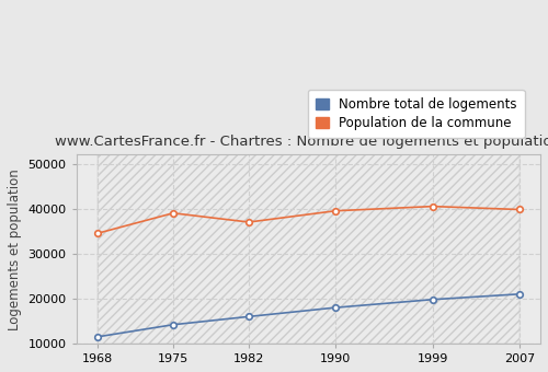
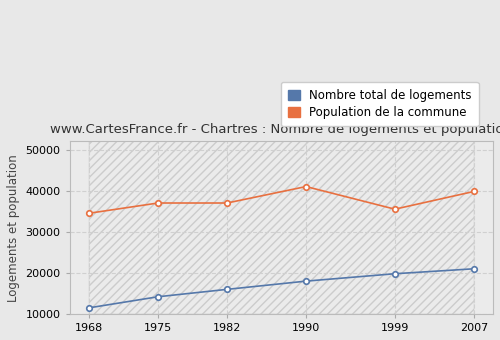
Population de la commune/1975: 39000 -> 37000
Population de la commune/1990: 39500 -> 41000
Population de la commune/1999: 40500 -> 35500
